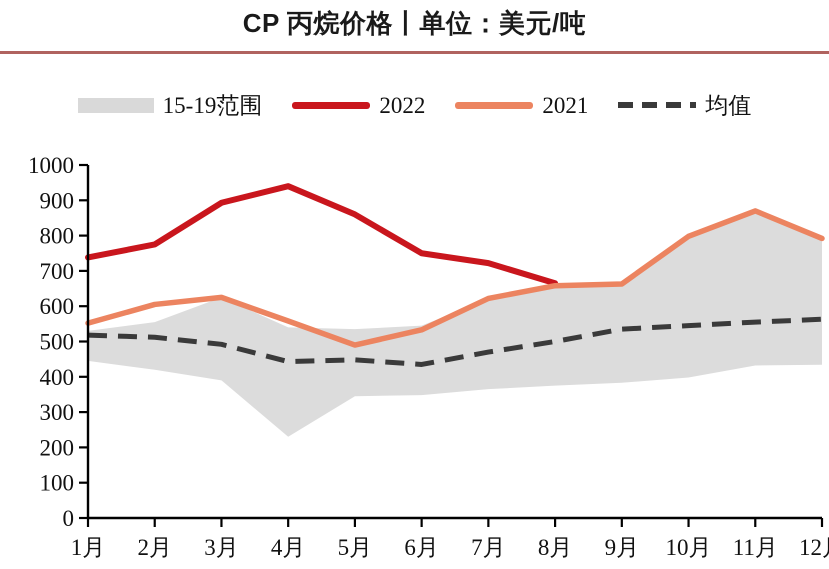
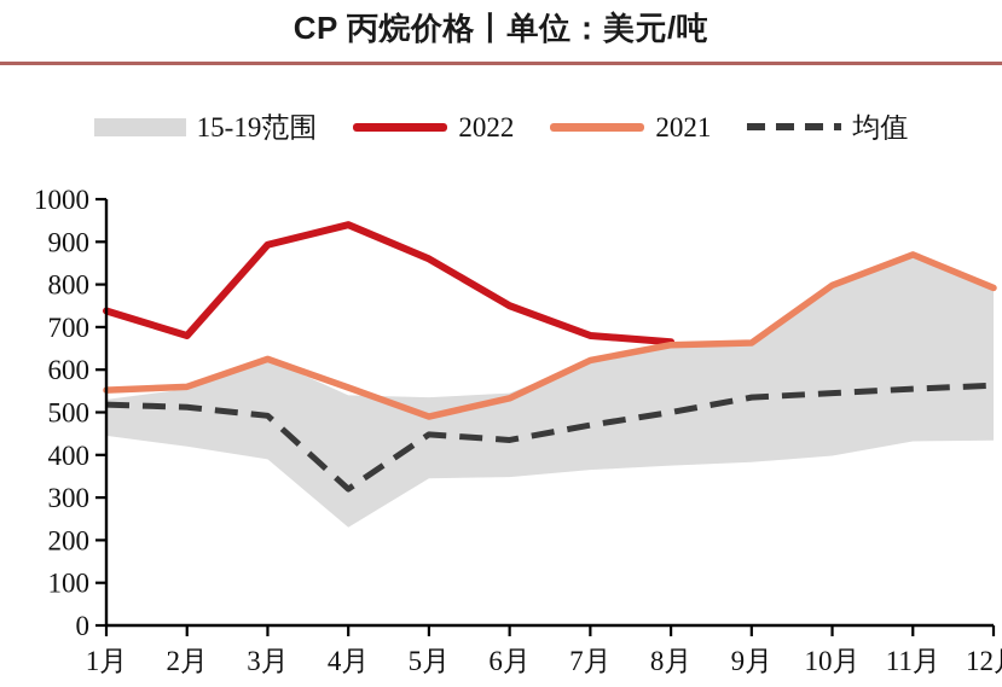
2022/2月: 780 -> 680
2021/2月: 600 -> 560
均值/4月: 440 -> 320
2022/7月: 720 -> 680
